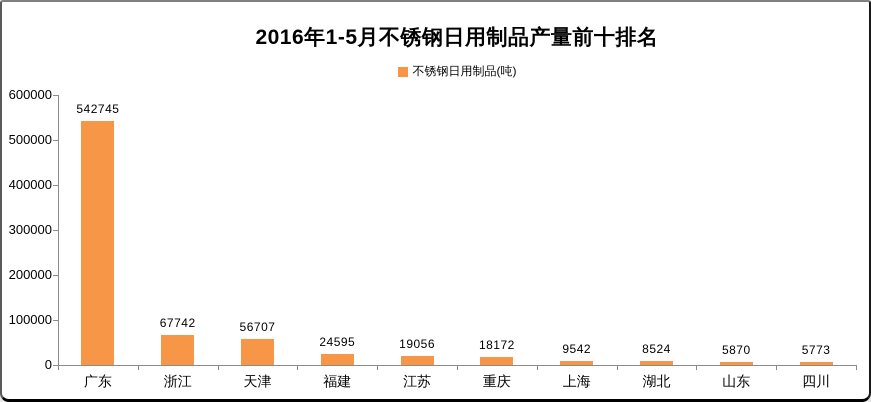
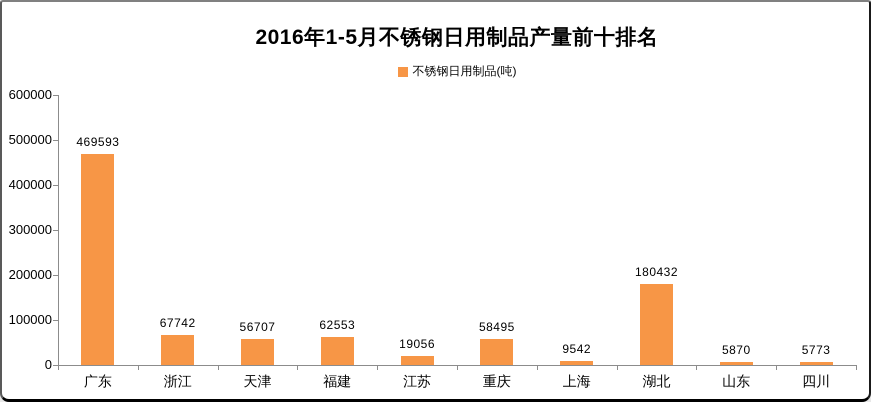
广东: 542745 -> 469593
福建: 24595 -> 62553
重庆: 18172 -> 58495
湖北: 8524 -> 180432
